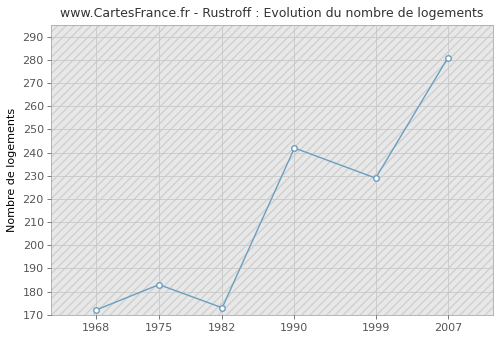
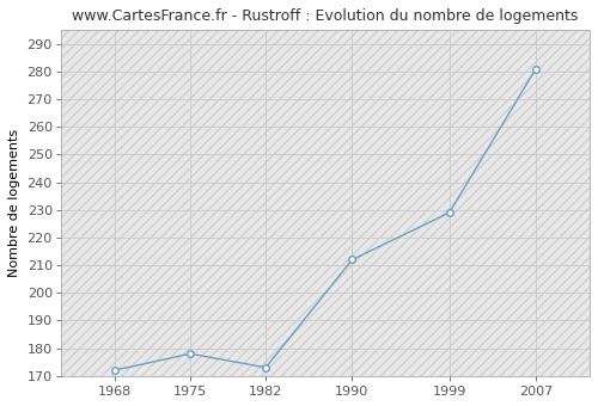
1975: 183 -> 178
1990: 242 -> 212
